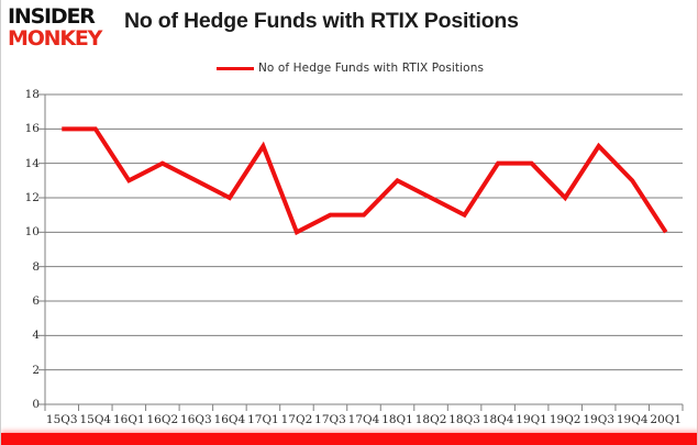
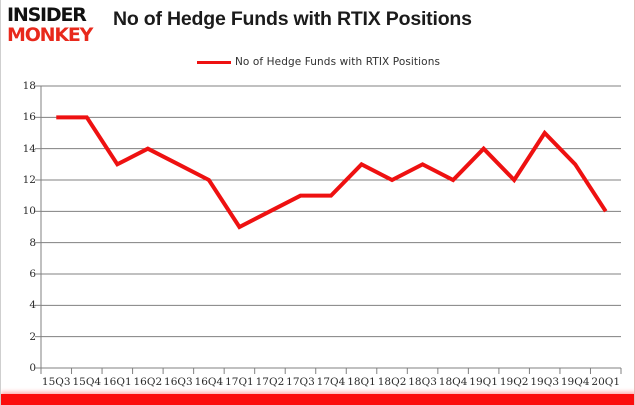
17Q1: 15 -> 9
18Q3: 11 -> 13
18Q4: 14 -> 12
